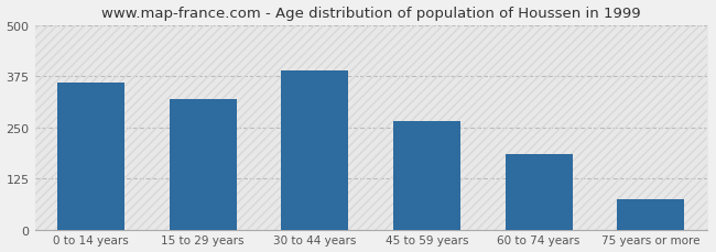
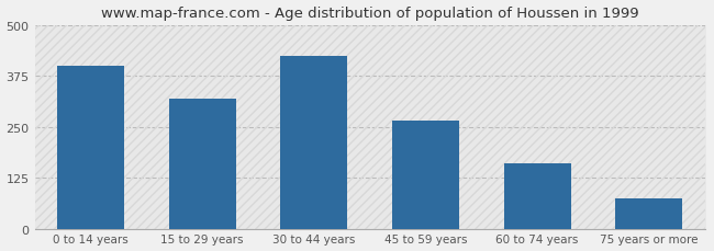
0 to 14 years: 360 -> 400
30 to 44 years: 390 -> 425
60 to 74 years: 185 -> 160
